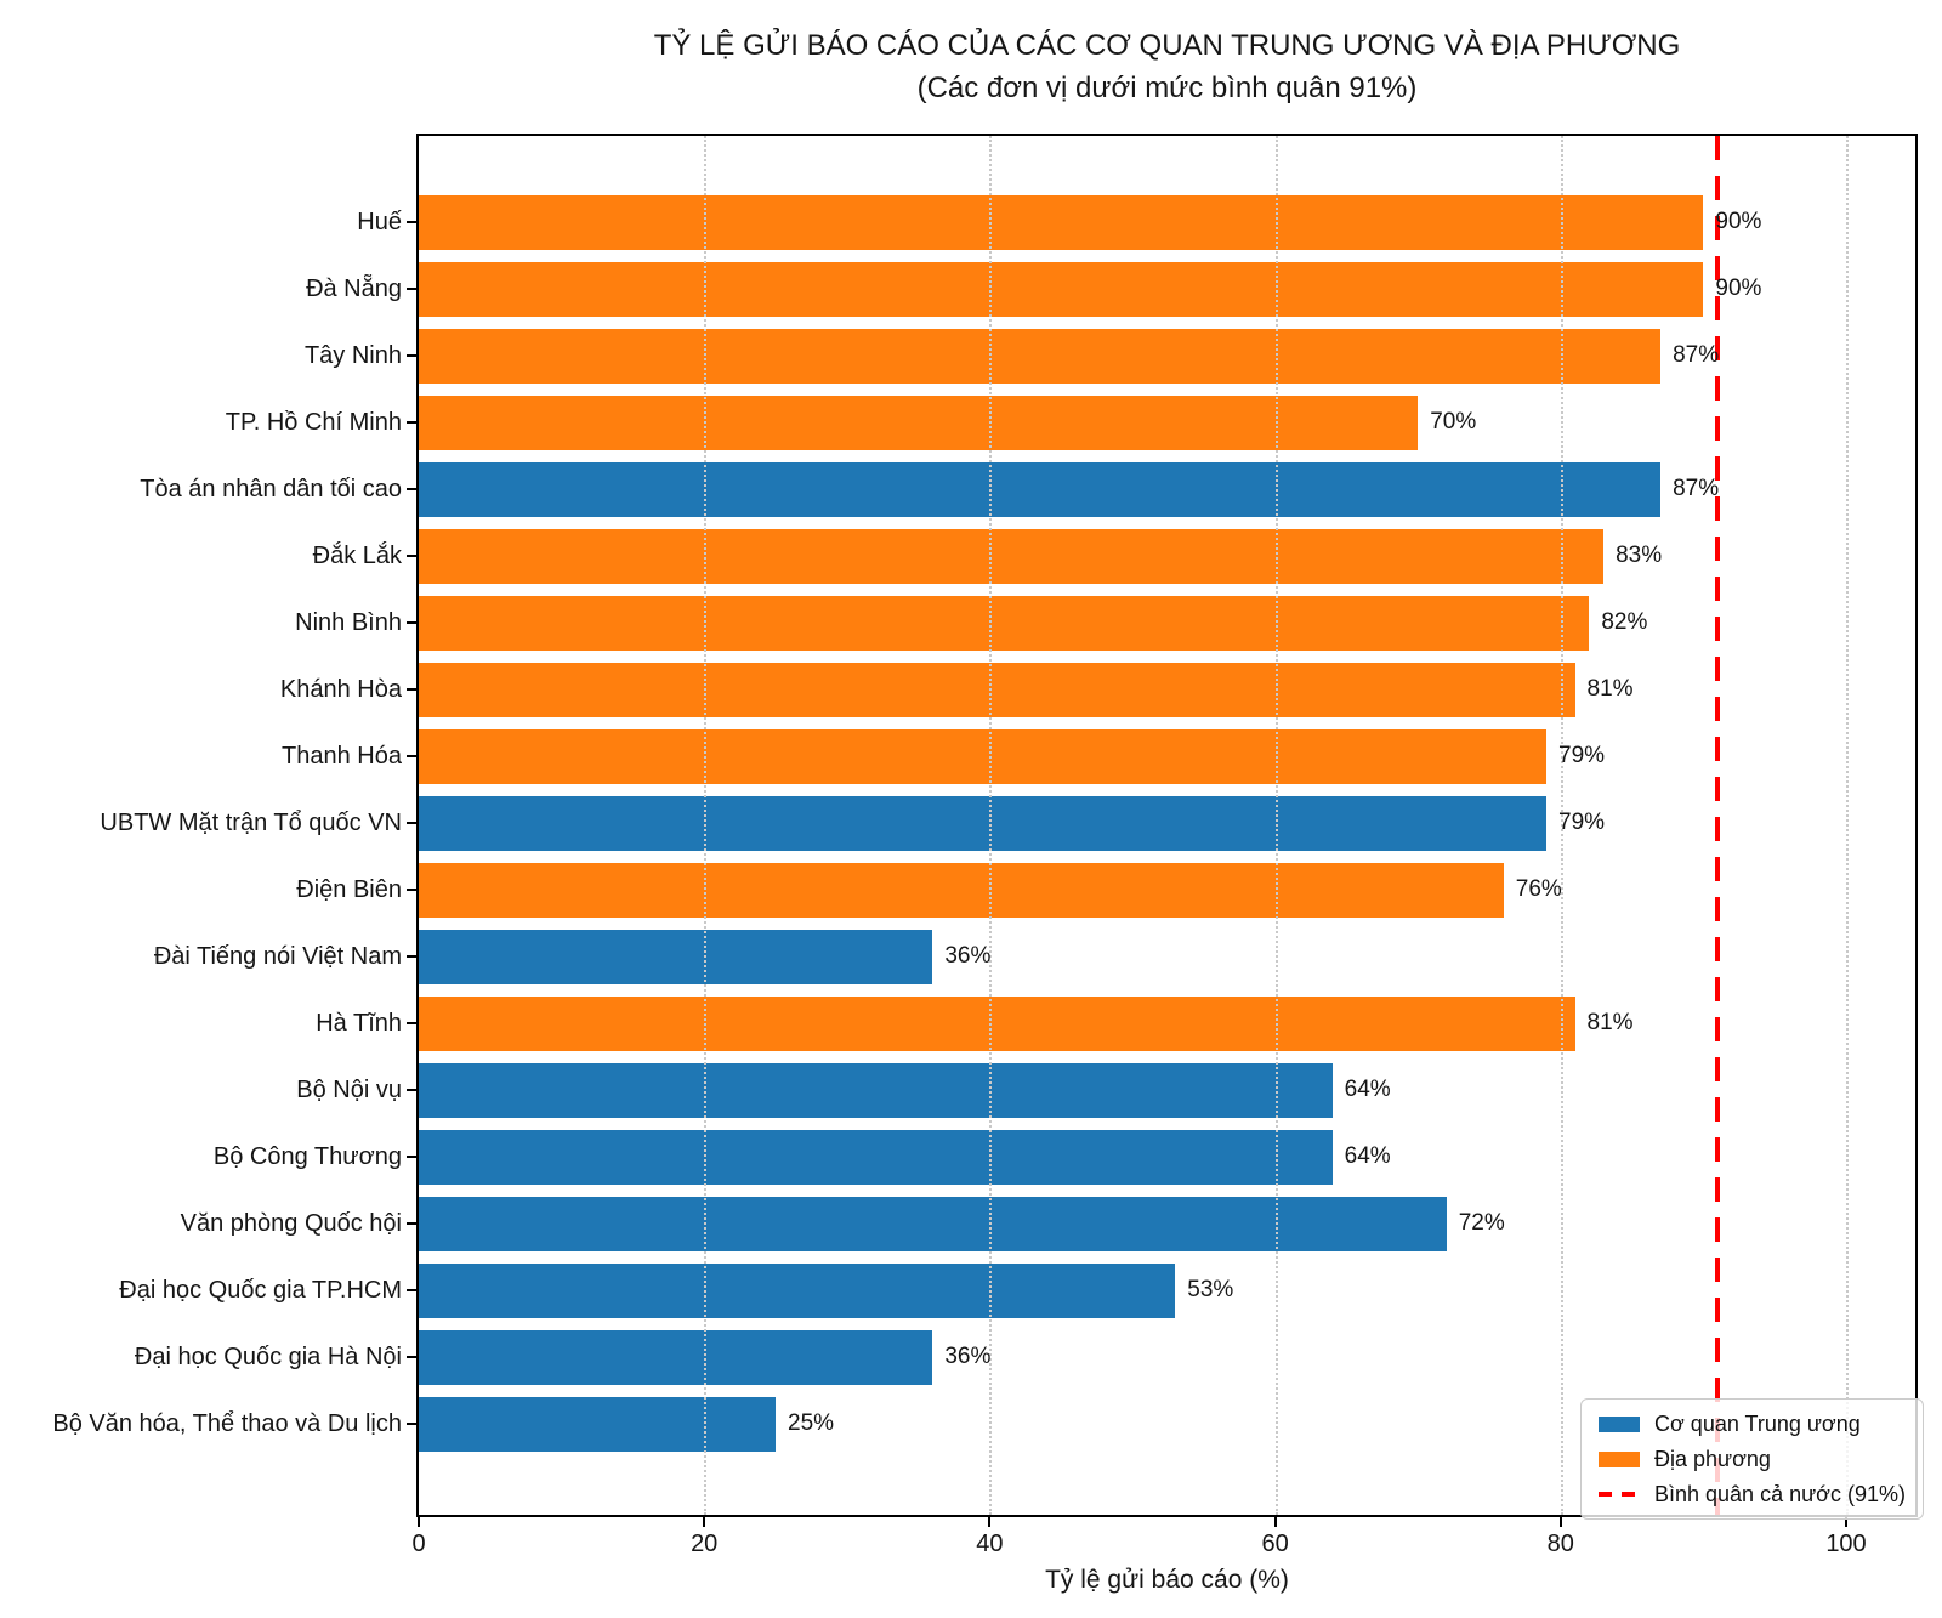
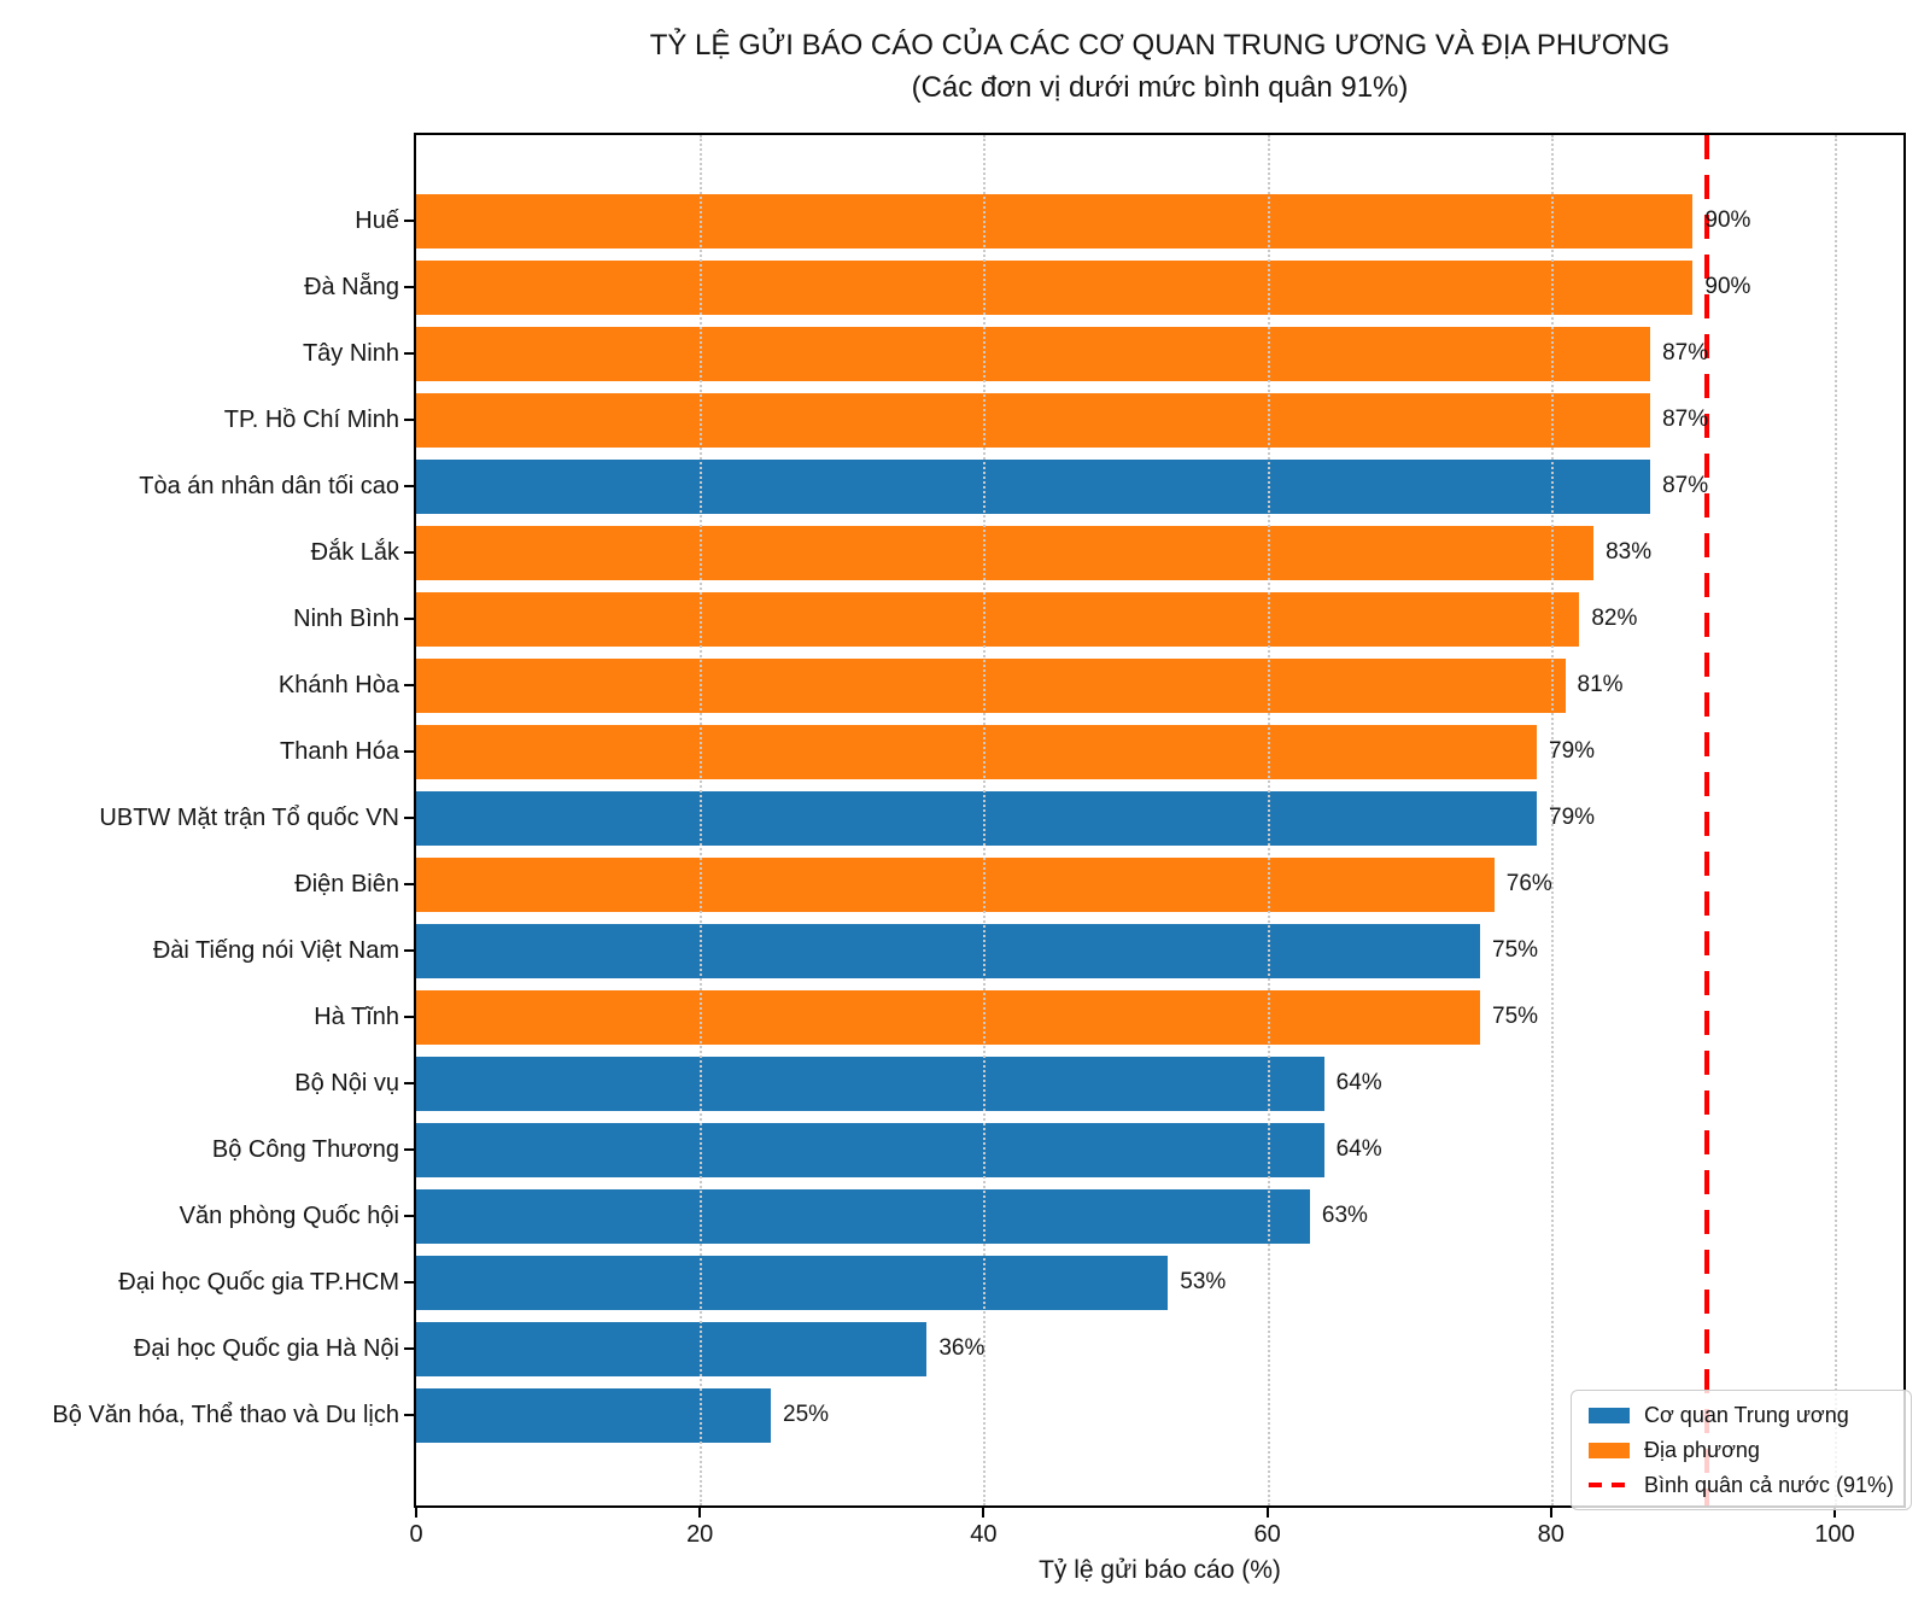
TP. Hồ Chí Minh: 70% -> 87%
Đài Tiếng nói Việt Nam: 36% -> 75%
Hà Tĩnh: 81% -> 75%
Văn phòng Quốc hội: 72% -> 63%
